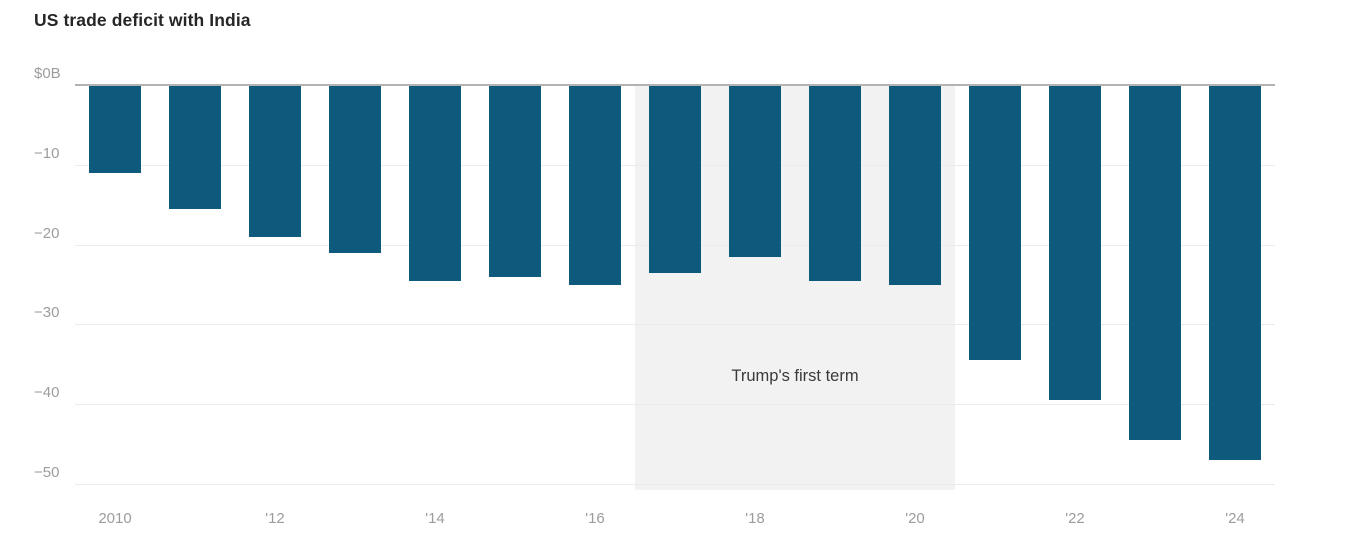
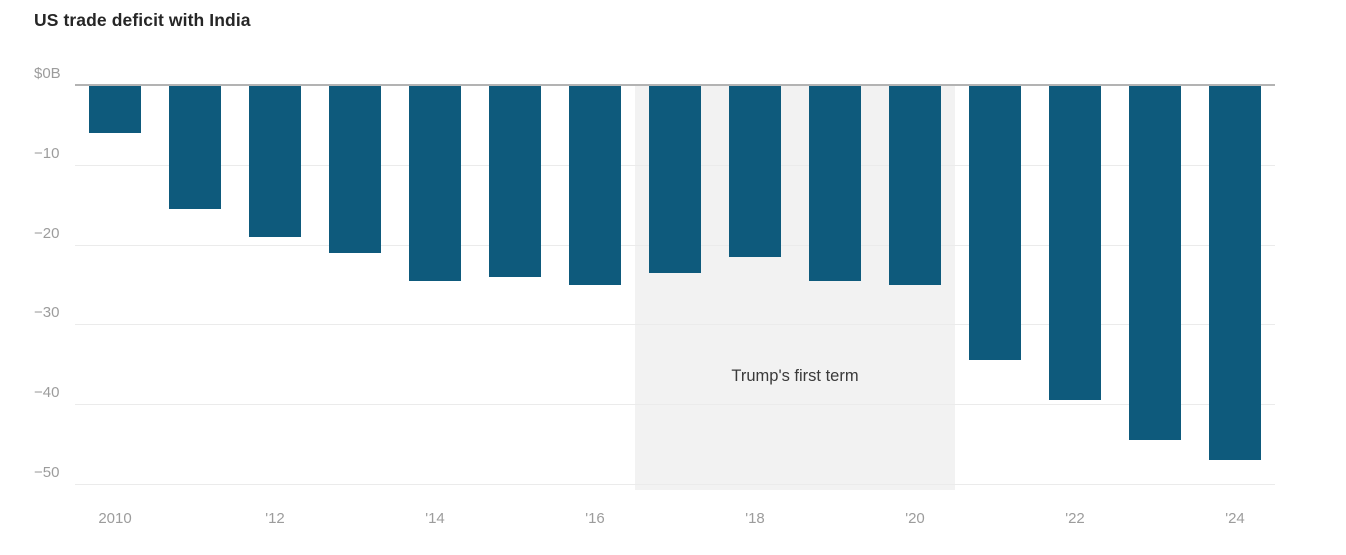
2010: -$11B -> -$6B
